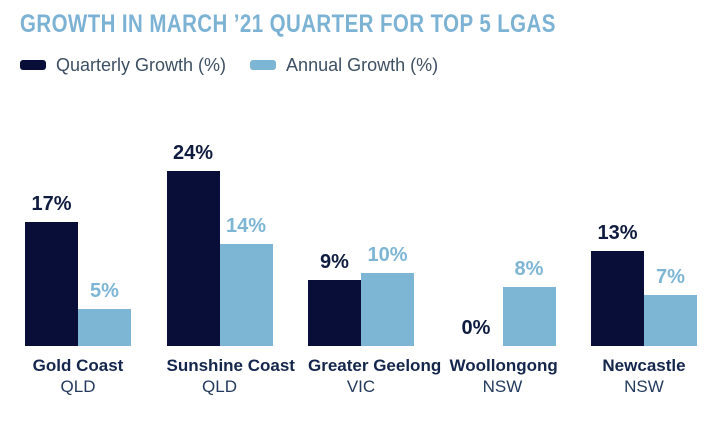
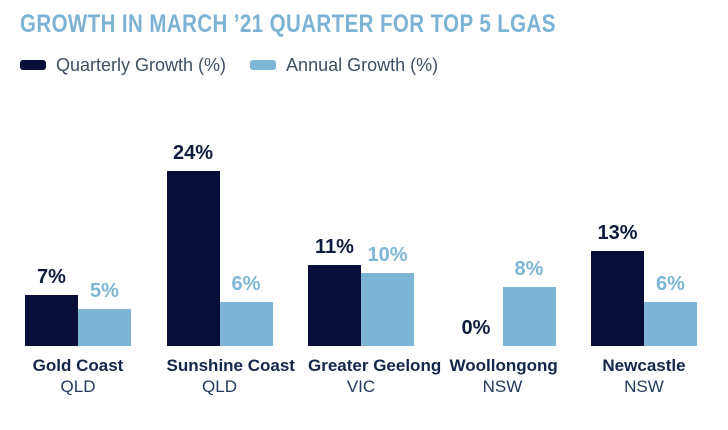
Quarterly Growth (%)/Gold Coast: 17% -> 7%
Annual Growth (%)/Sunshine Coast: 14% -> 6%
Quarterly Growth (%)/Greater Geelong: 9% -> 11%
Annual Growth (%)/Newcastle: 7% -> 6%
